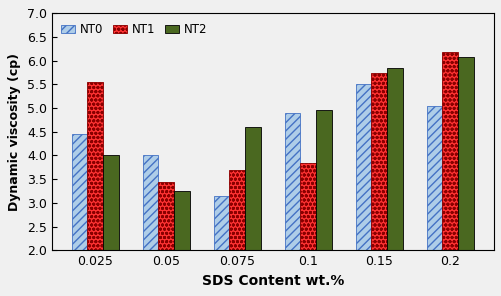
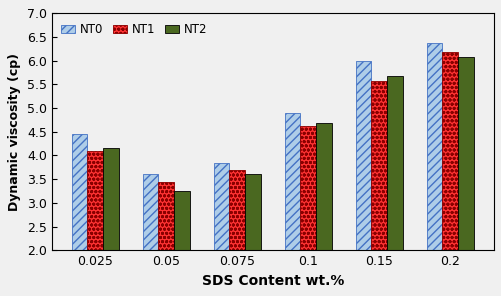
NT1/0.025: 5.55 -> 4.10
NT2/0.025: 4.00 -> 4.15
NT0/0.05: 4.00 -> 3.60
NT0/0.075: 3.15 -> 3.85
NT2/0.075: 4.60 -> 3.60
NT1/0.1: 3.85 -> 4.63
NT2/0.1: 4.95 -> 4.68
NT0/0.15: 5.50 -> 6.00
NT1/0.15: 5.75 -> 5.58
NT2/0.15: 5.85 -> 5.68
NT0/0.2: 5.05 -> 6.38
